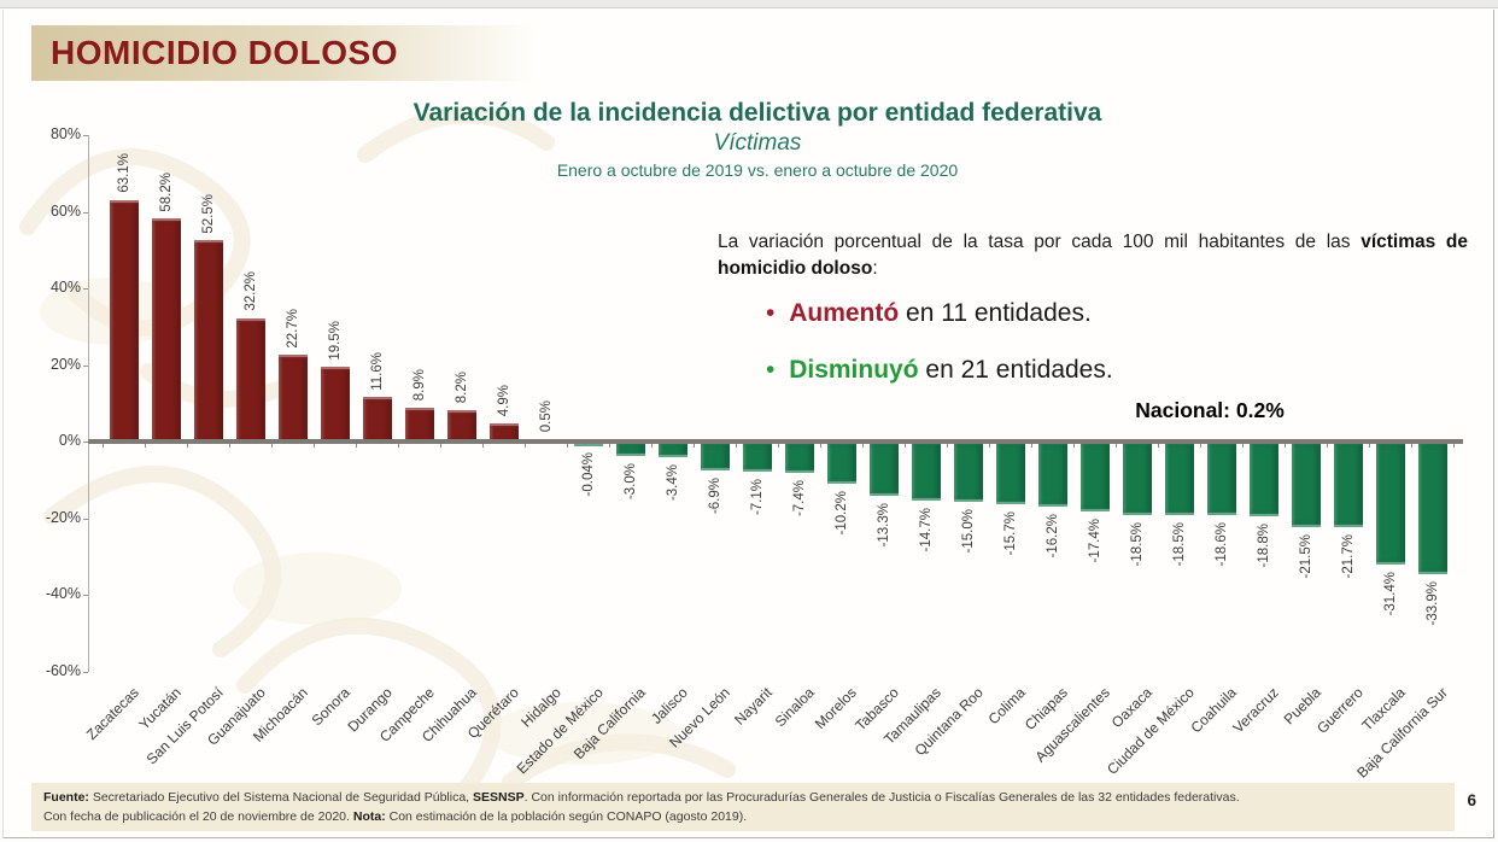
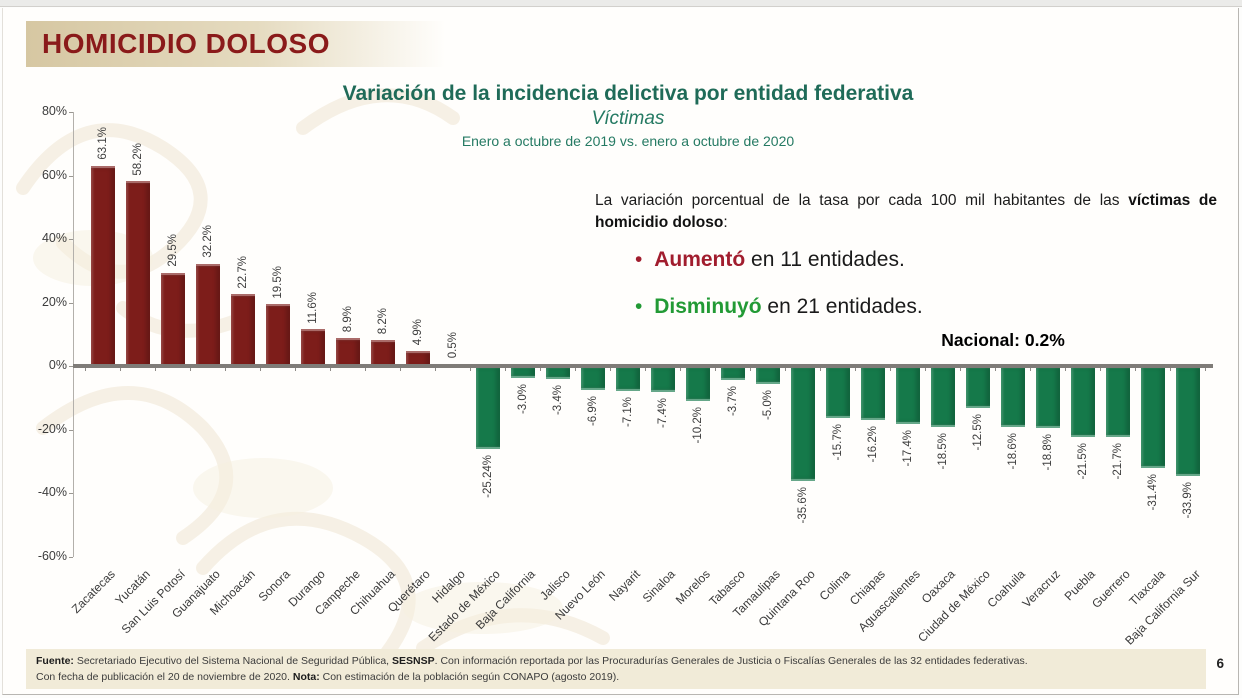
San Luis Potosí: 52.5% -> 29.5%
Estado de México: -0.04% -> -25.24%
Tabasco: -13.3% -> -3.7%
Tamaulipas: -14.7% -> -5.0%
Quintana Roo: -15.0% -> -35.6%
Ciudad de México: -18.5% -> -12.5%
